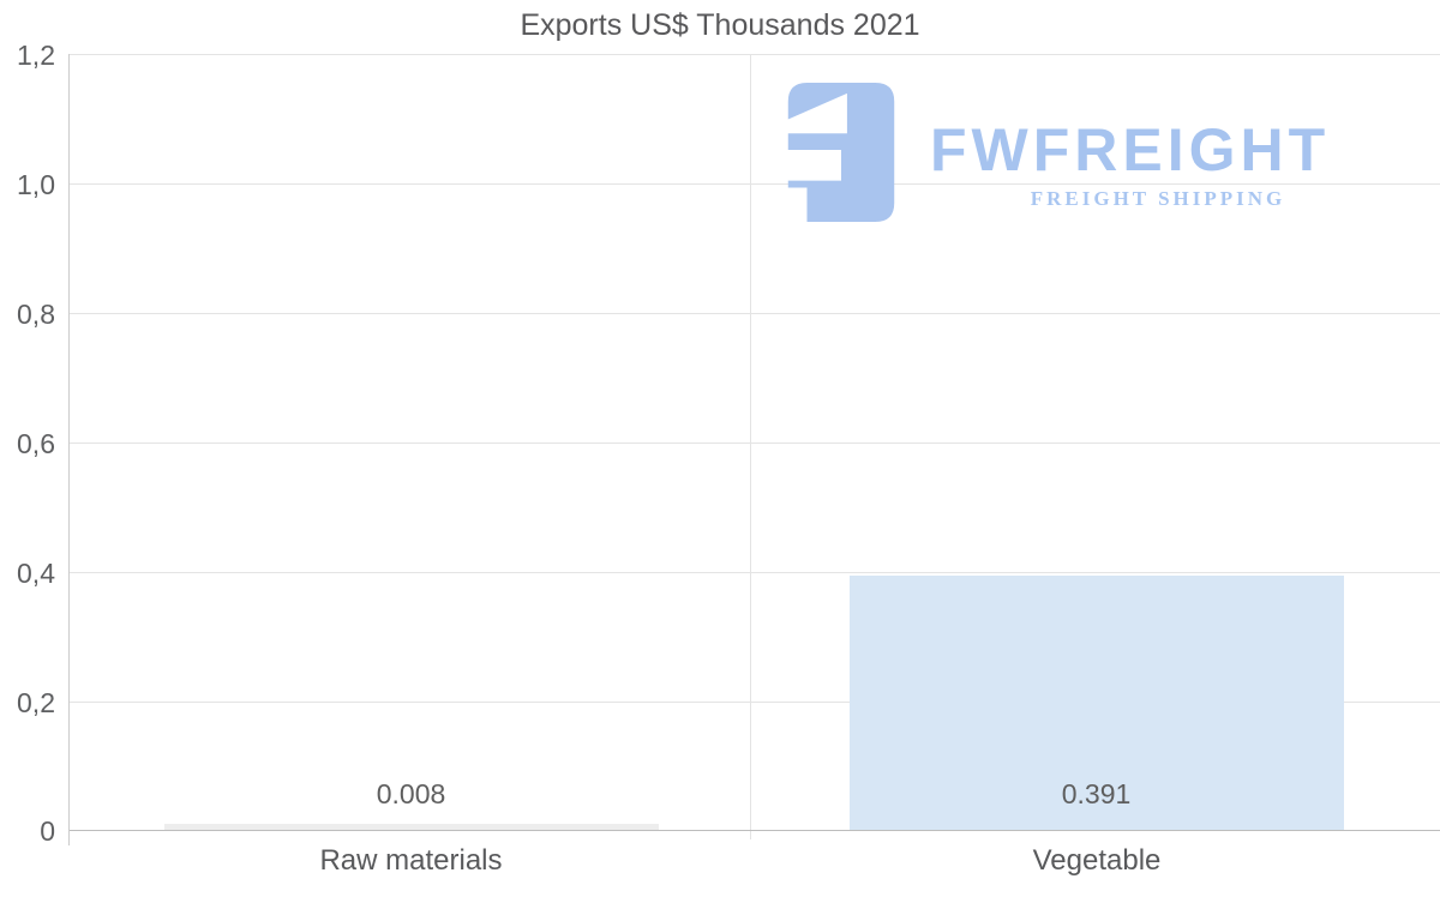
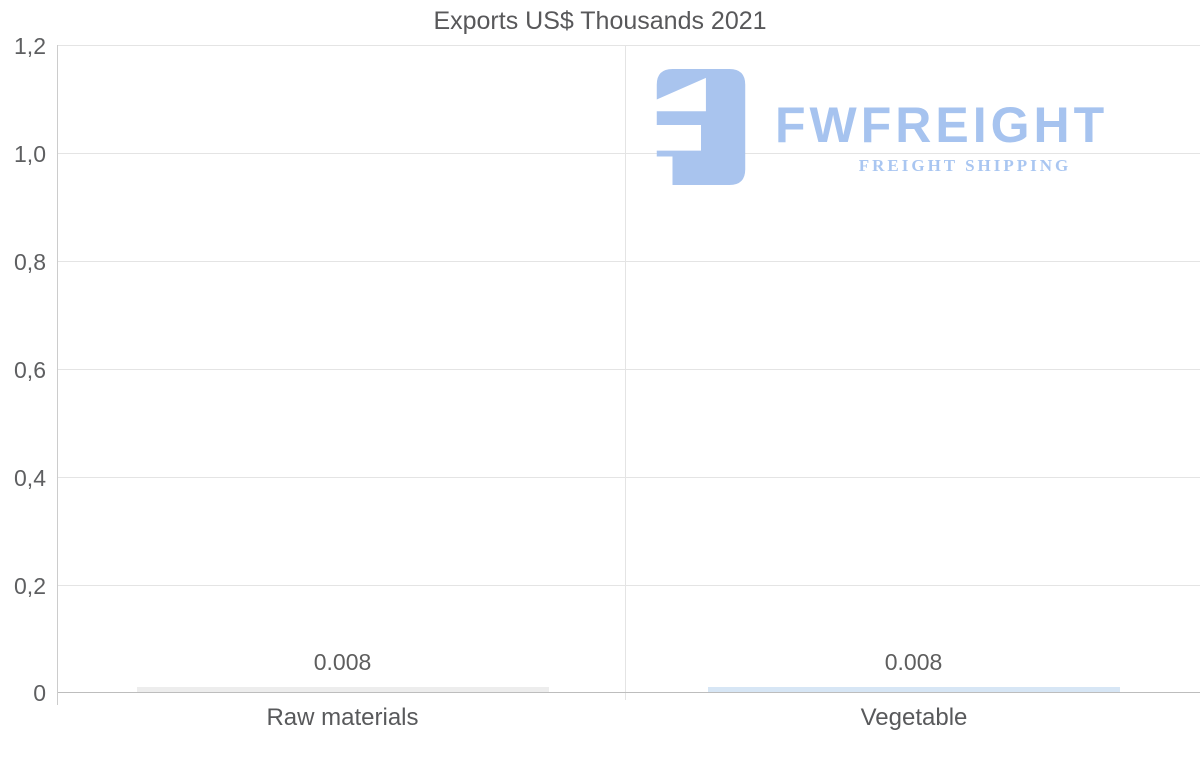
Vegetable: 0.391 -> 0.008
